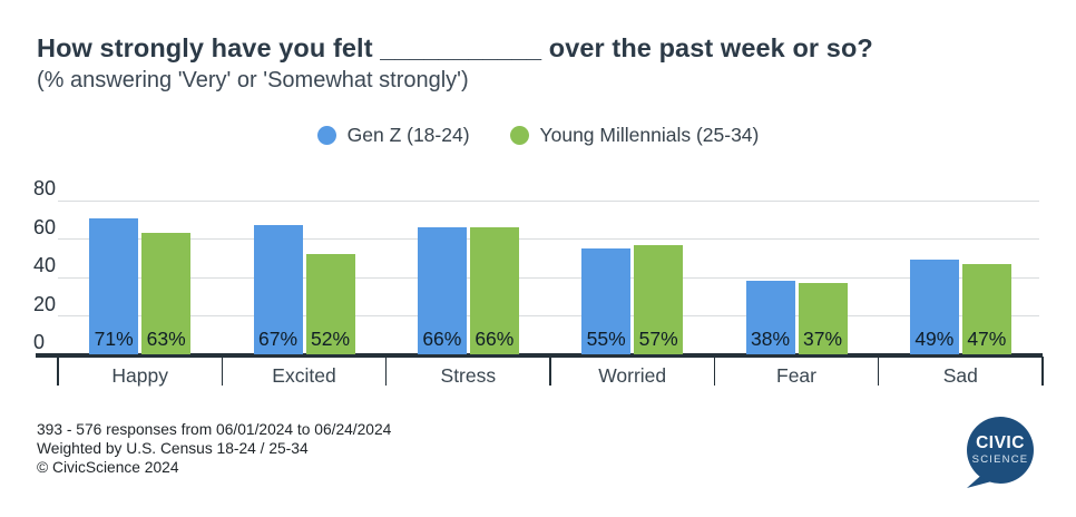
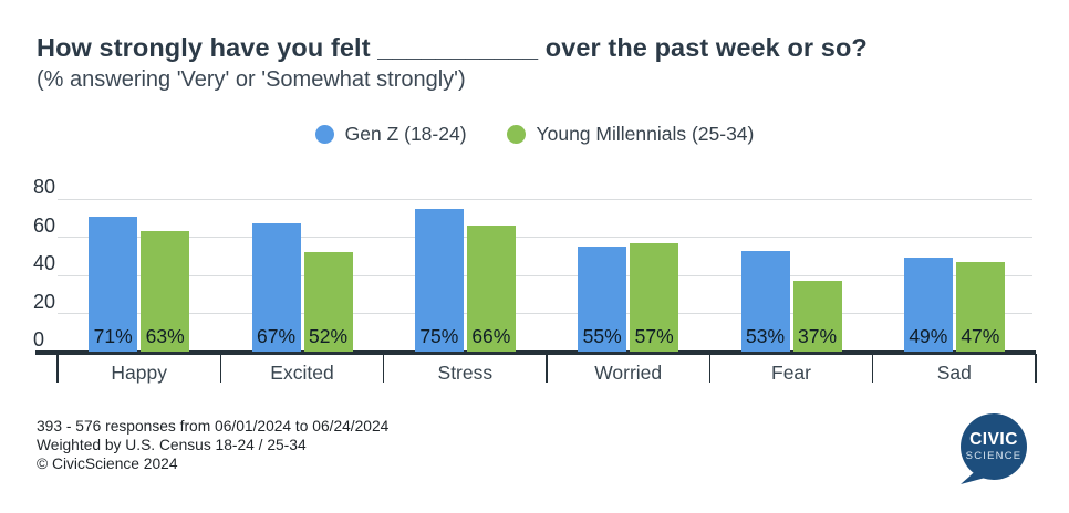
Gen Z (18-24)/Stress: 66% -> 75%
Gen Z (18-24)/Fear: 38% -> 53%
